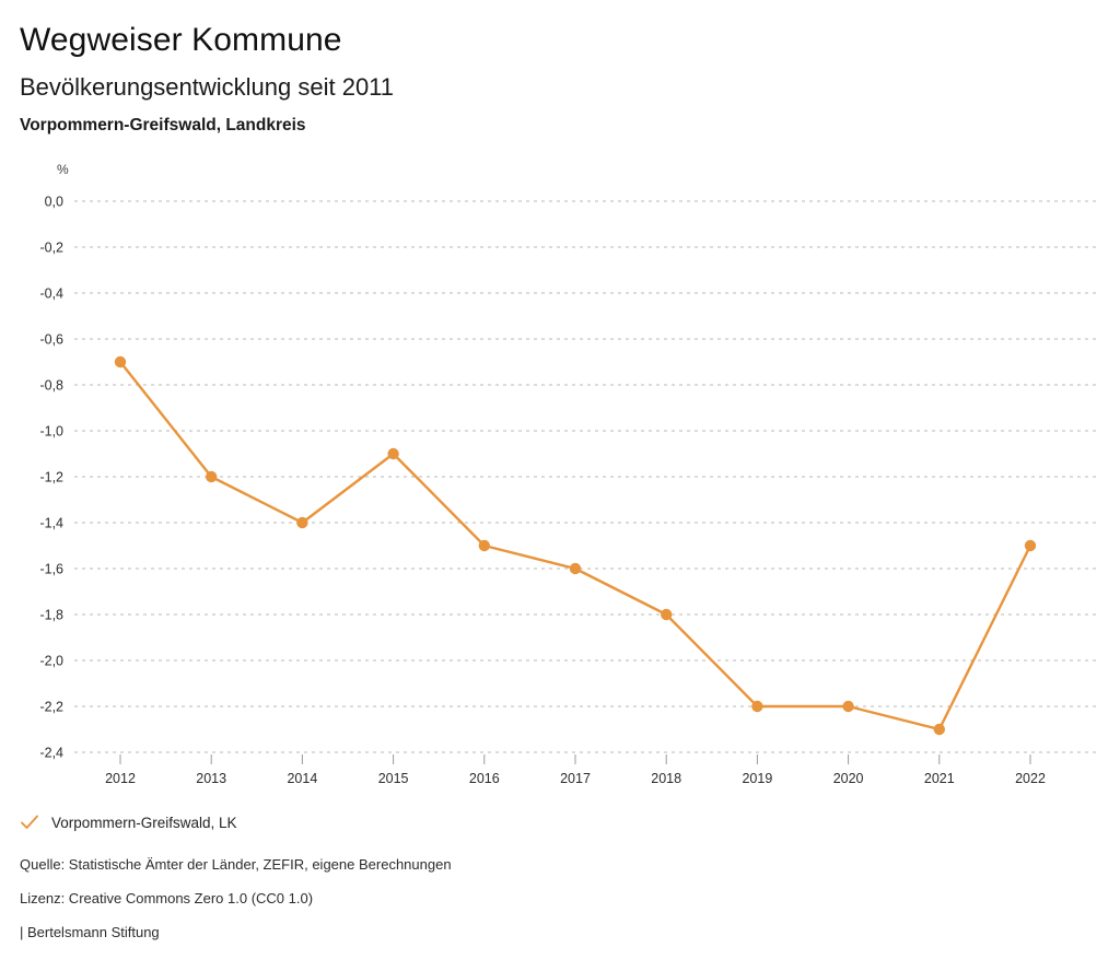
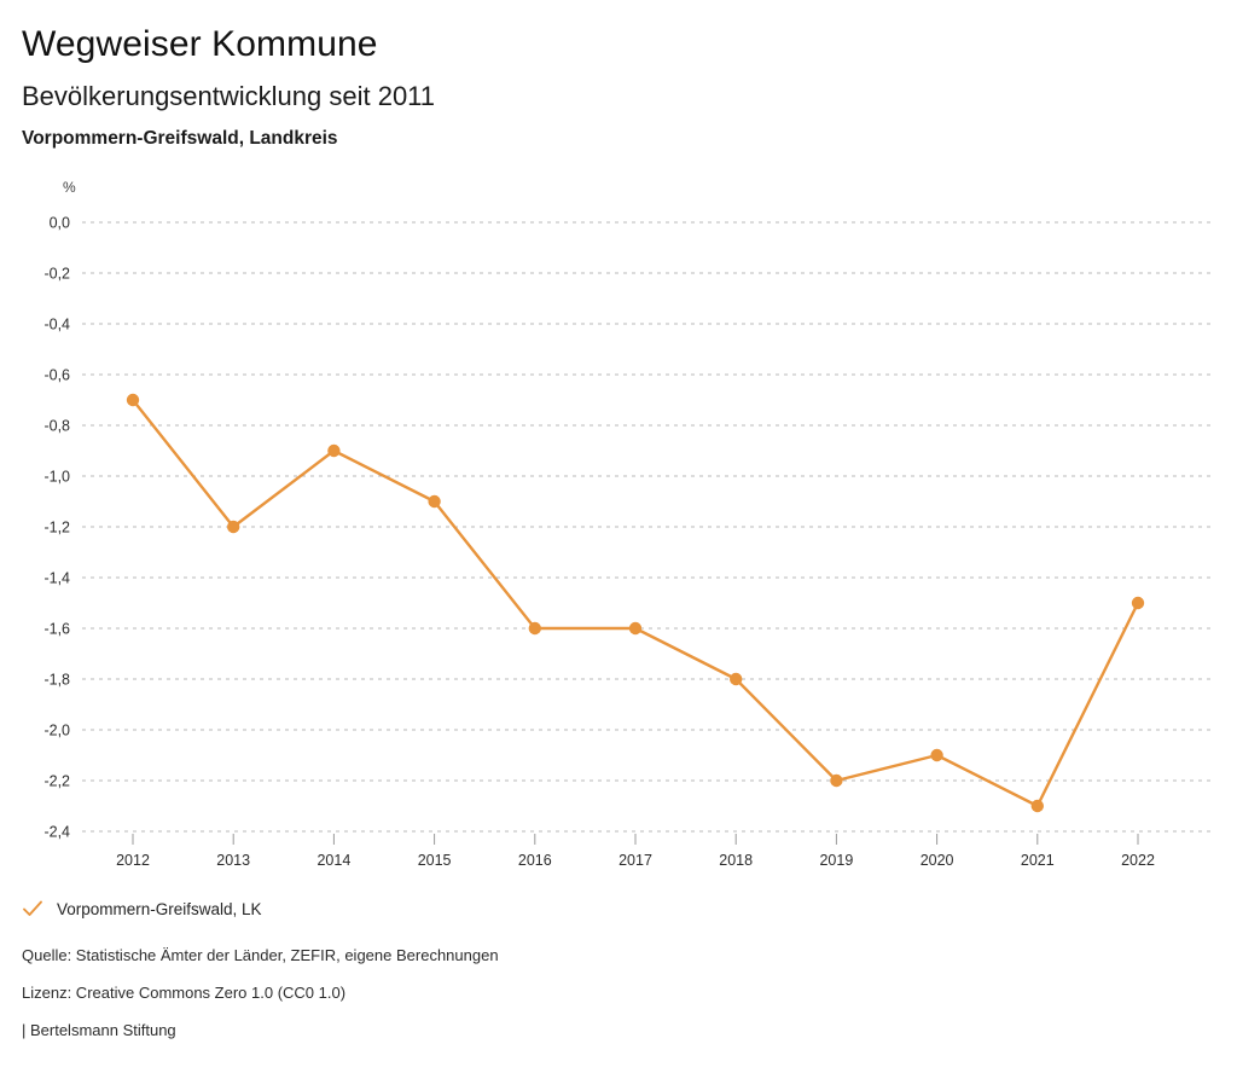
2014: -1,4 -> -0,9
2016: -1,5 -> -1,6
2020: -2,2 -> -2,1
